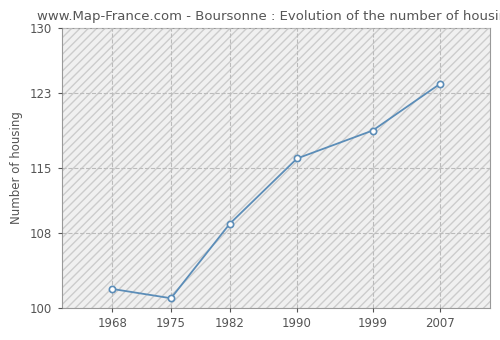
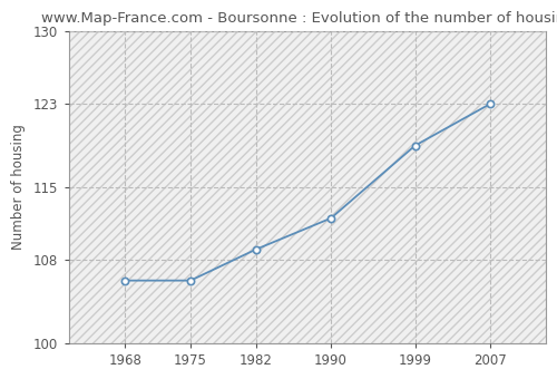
1968: 102 -> 106
1975: 101 -> 106
1990: 116 -> 112
2007: 124 -> 123
